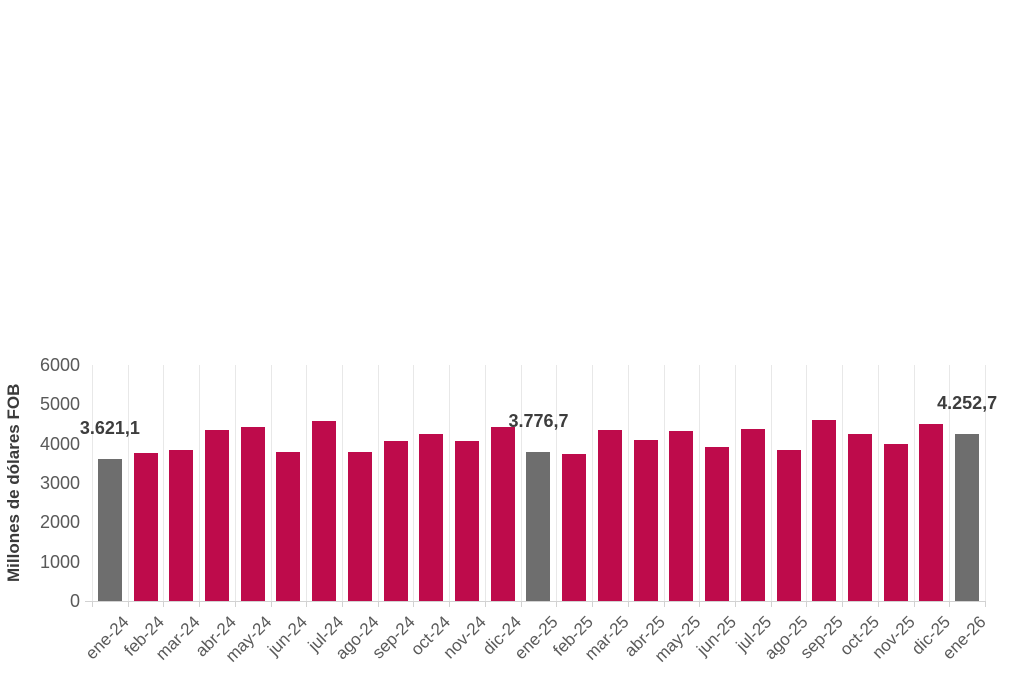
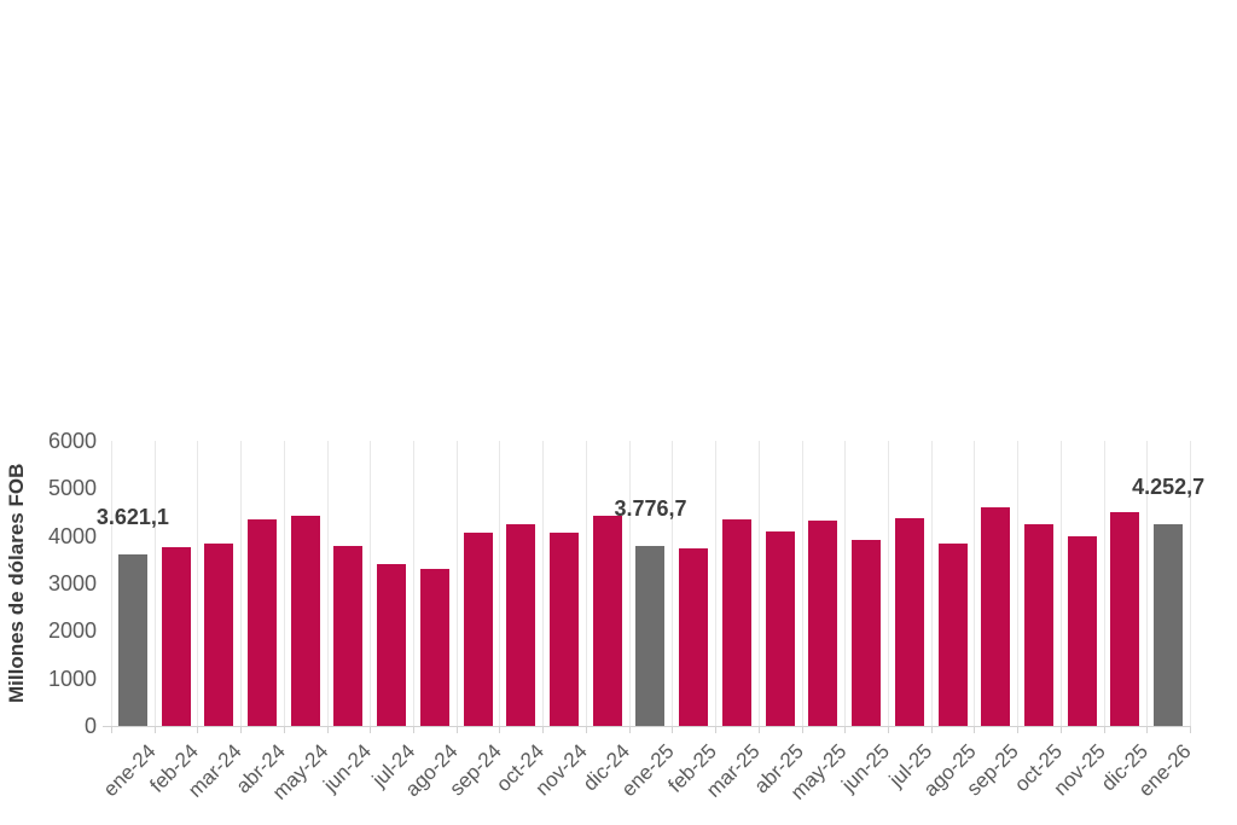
jul-24: 4600 -> 3400
ago-24: 3800 -> 3300
